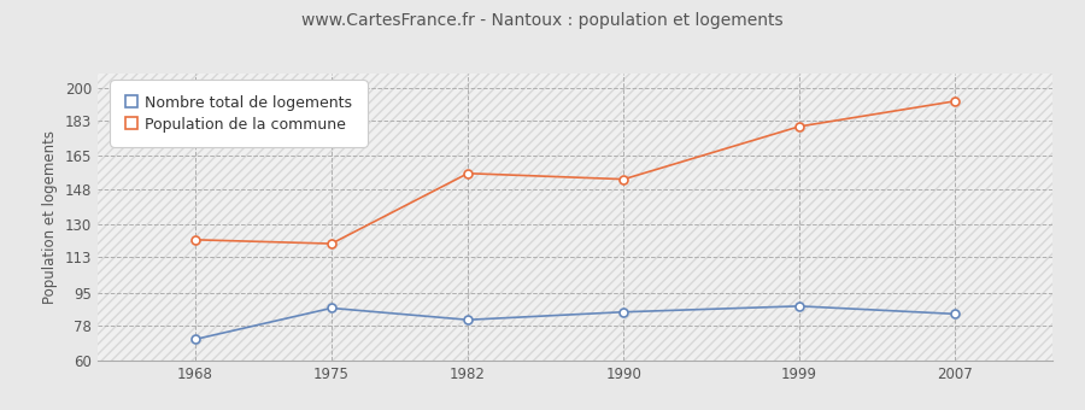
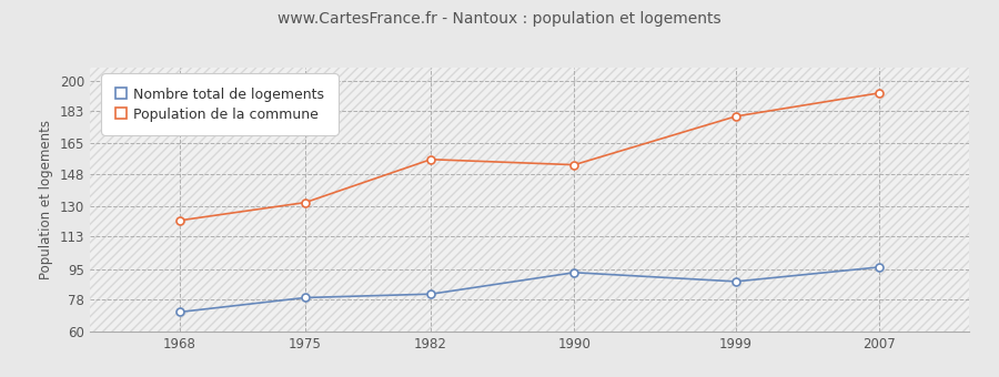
Nombre total de logements/1975: 87 -> 79
Population de la commune/1975: 120 -> 132
Nombre total de logements/1990: 85 -> 93
Nombre total de logements/2007: 84 -> 96
